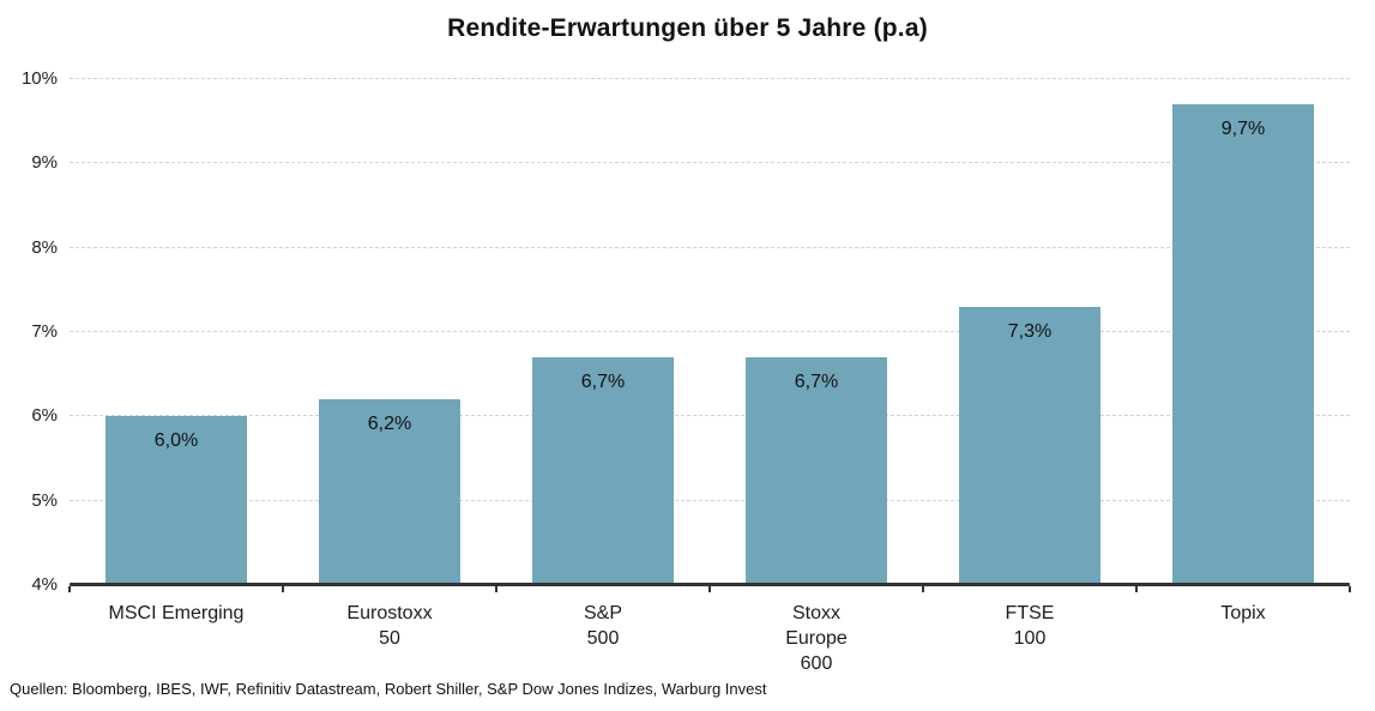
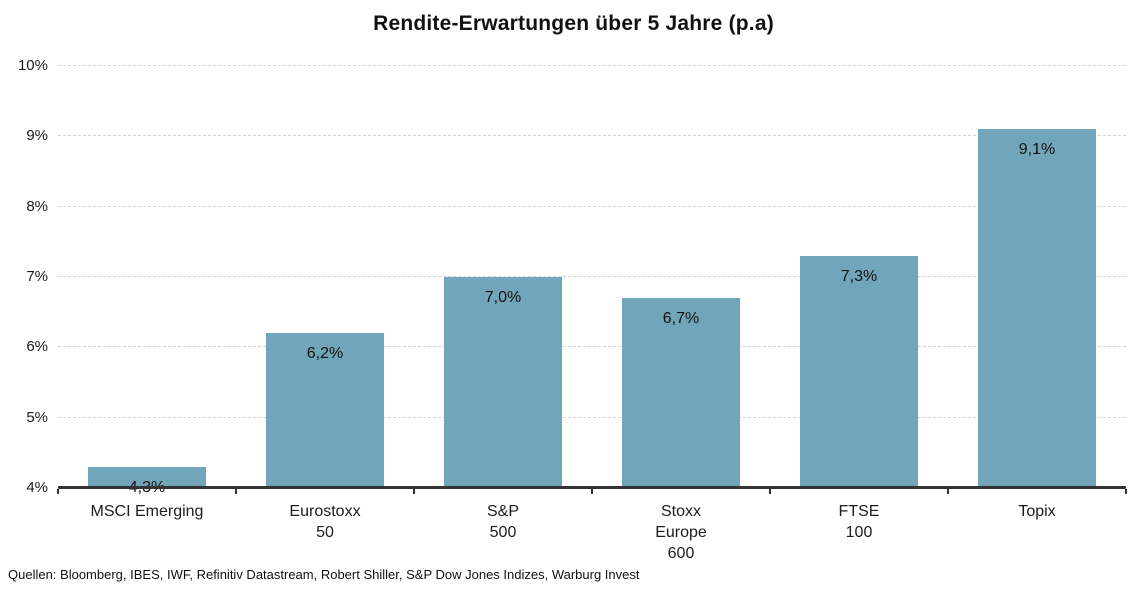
MSCI Emerging: 6,0% -> 4,3%
S&P 500: 6,7% -> 7,0%
Topix: 9,7% -> 9,1%
